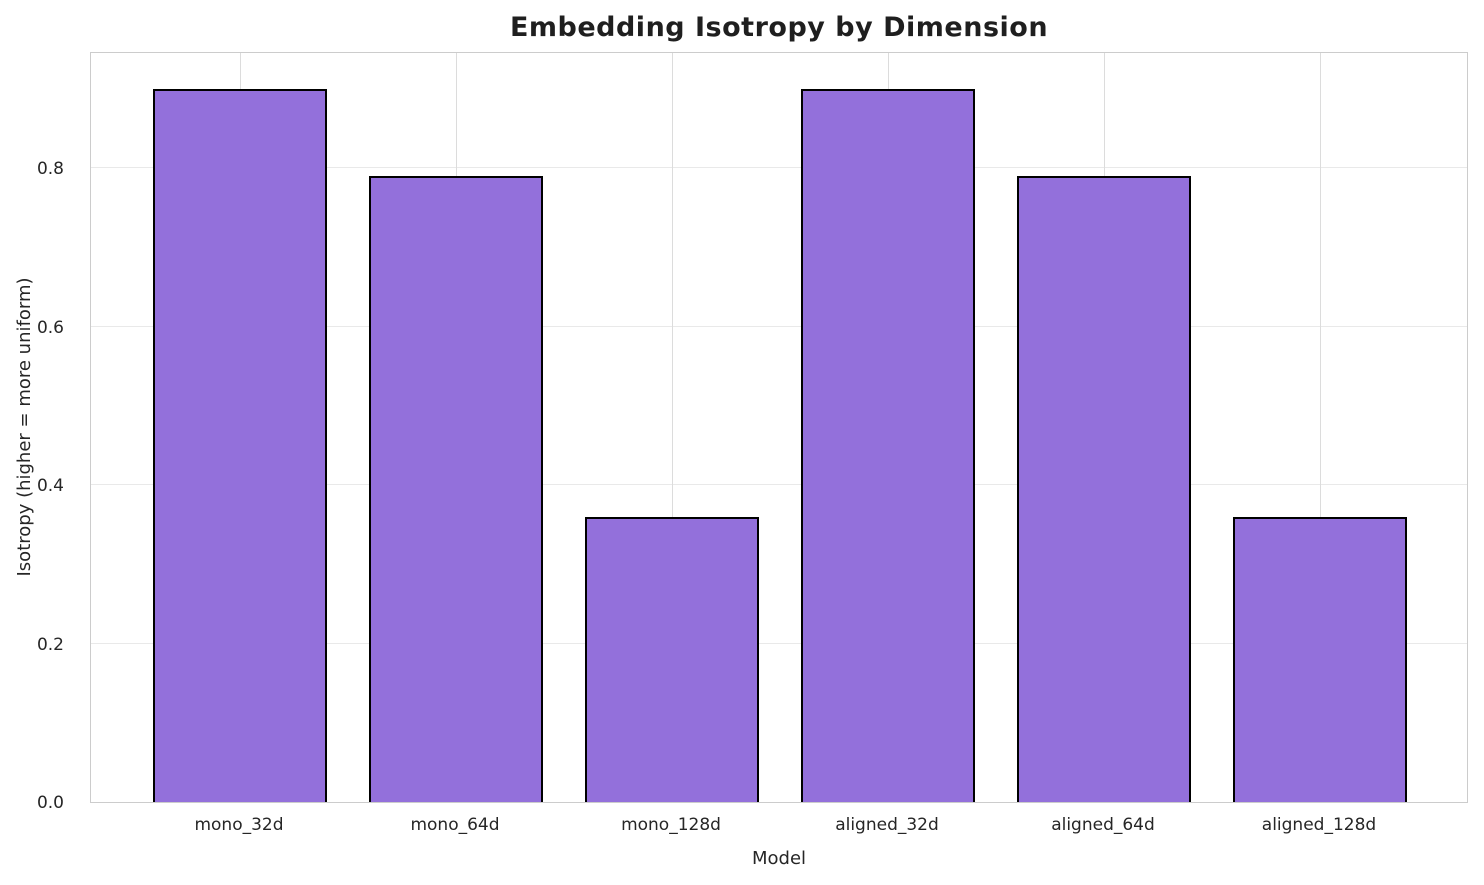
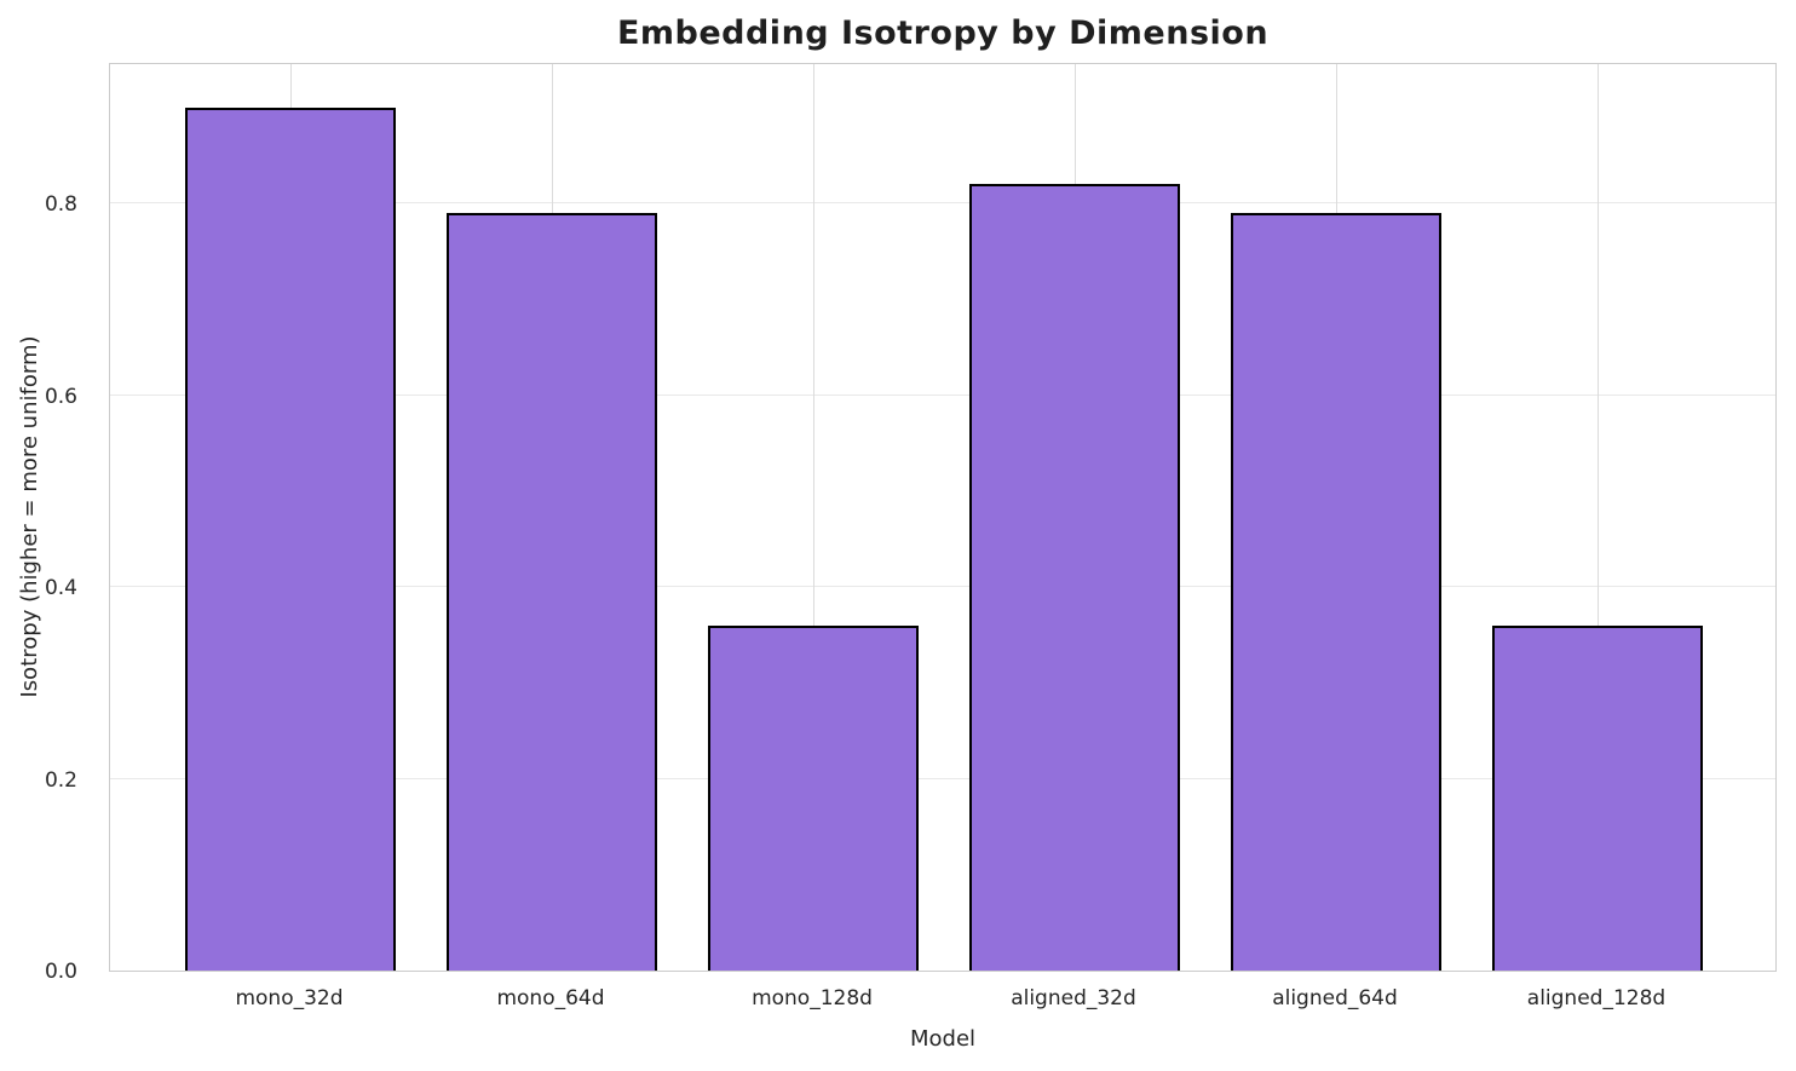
aligned_32d: 0.90 -> 0.82
